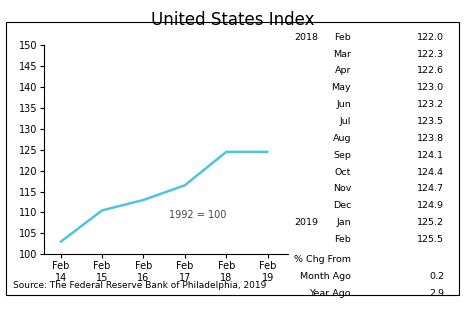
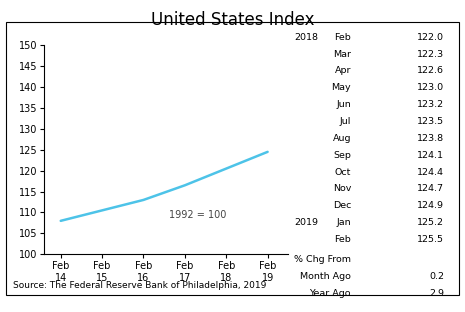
Feb 14: 103.0 -> 108.0
Feb 18: 124.5 -> 120.5
